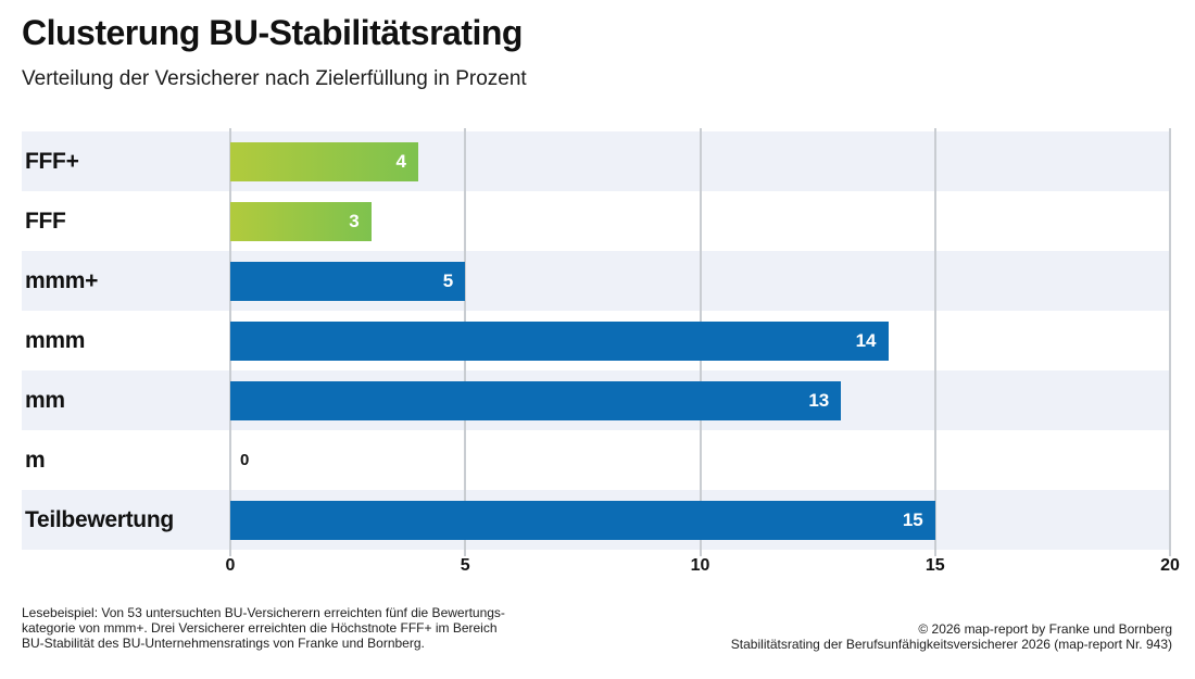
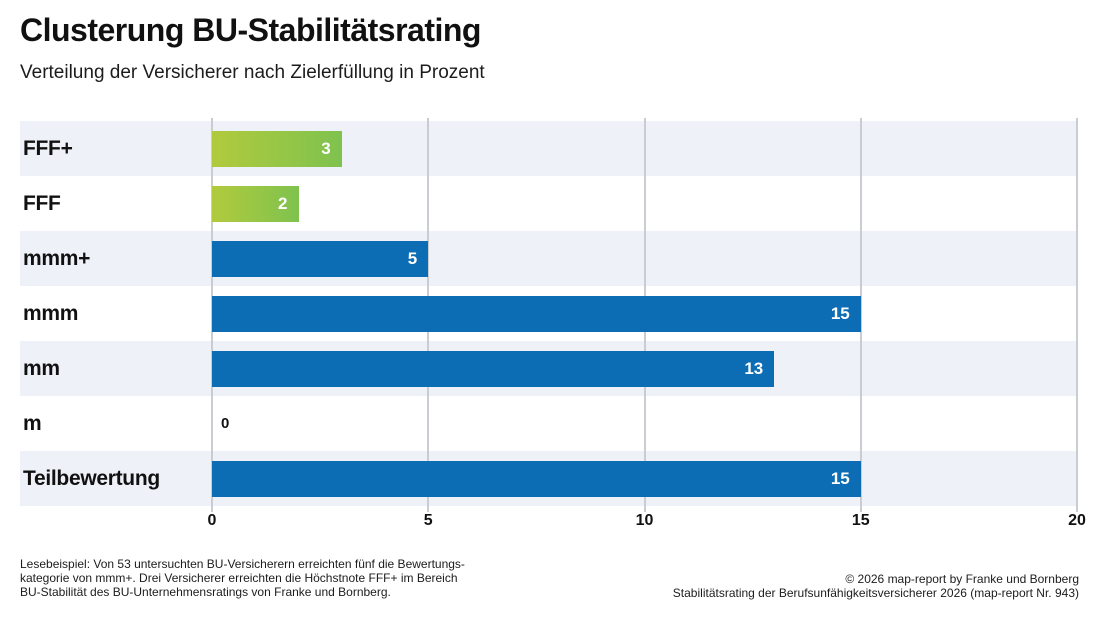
FFF+: 4 -> 3
FFF: 3 -> 2
mmm: 14 -> 15
